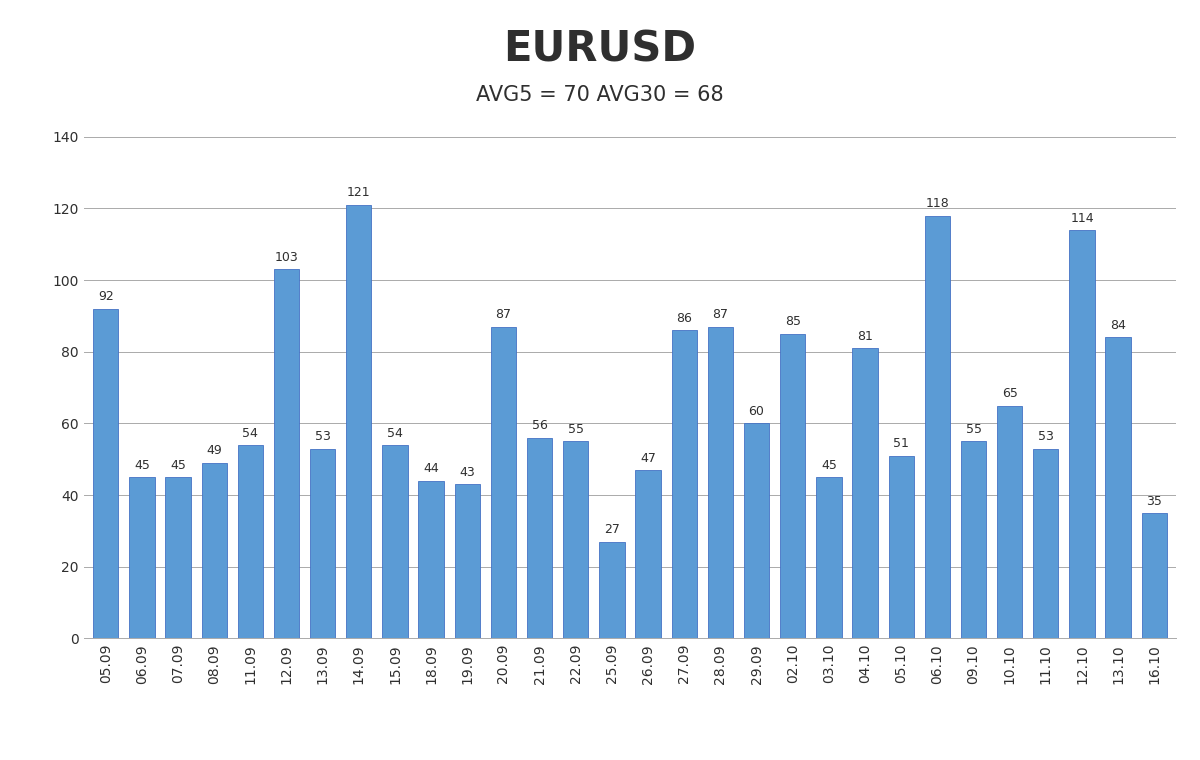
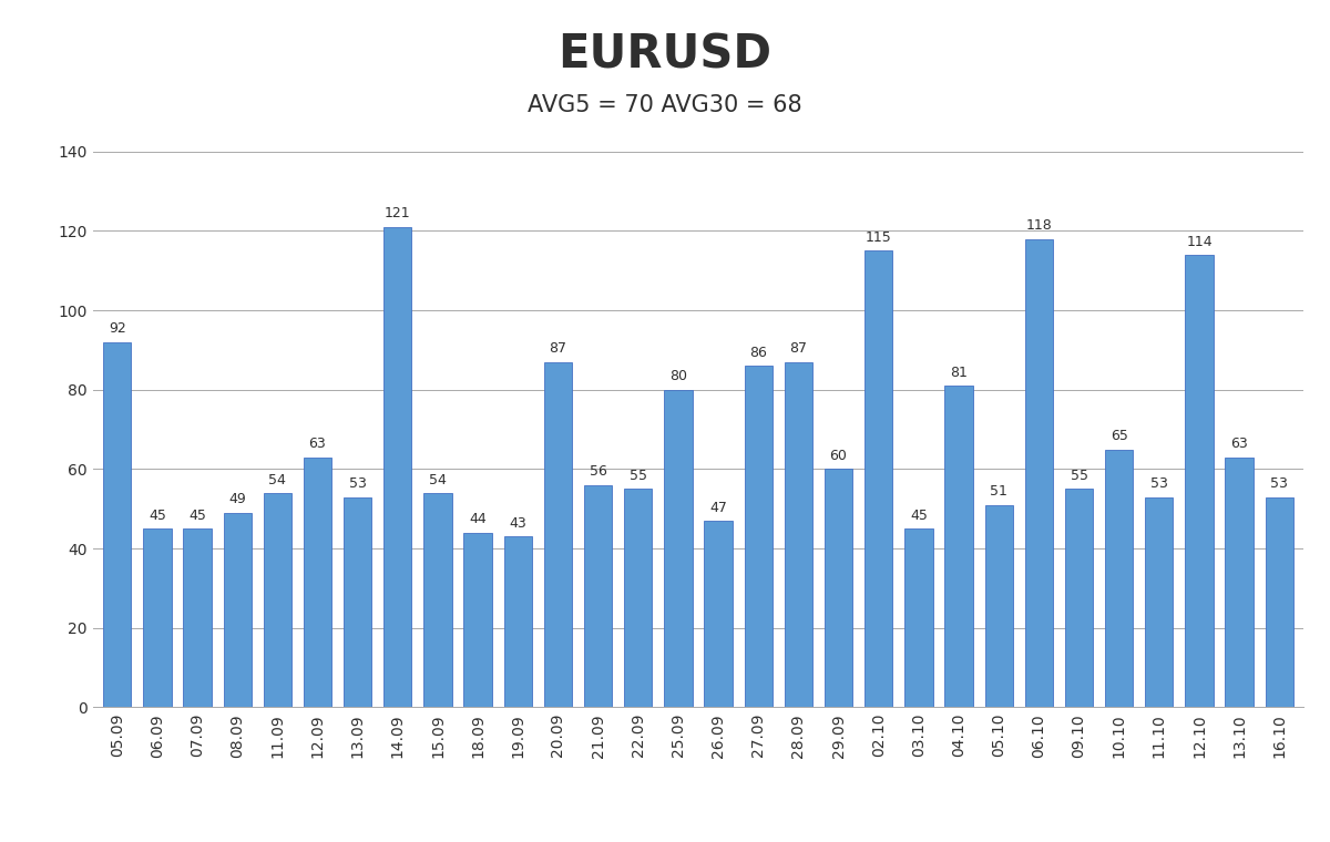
12.09: 103 -> 63
25.09: 27 -> 80
02.10: 85 -> 115
13.10: 84 -> 63
16.10: 35 -> 53
